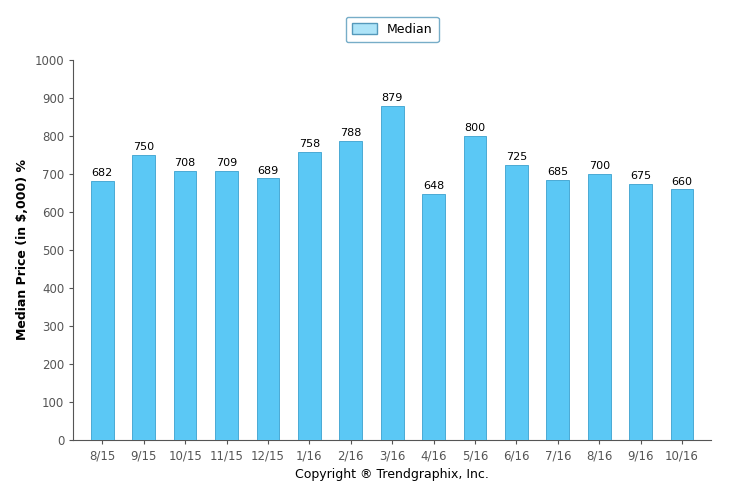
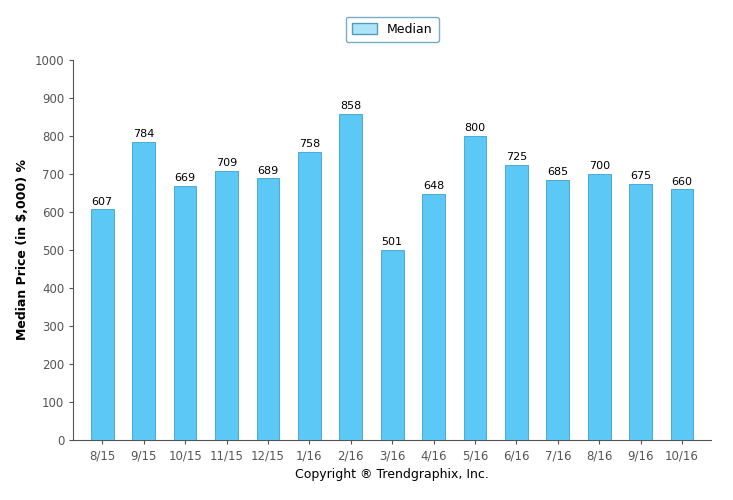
8/15: 682 -> 607
9/15: 750 -> 784
10/15: 708 -> 669
2/16: 788 -> 858
3/16: 879 -> 501
